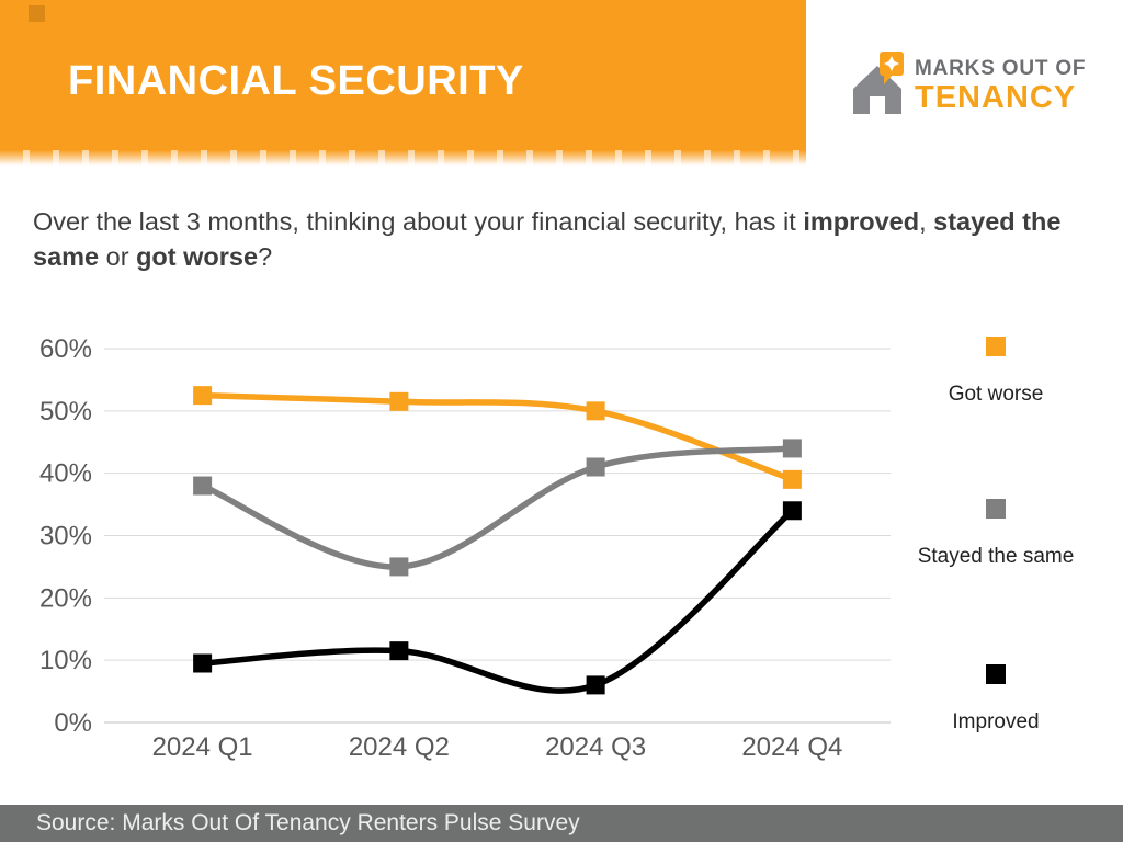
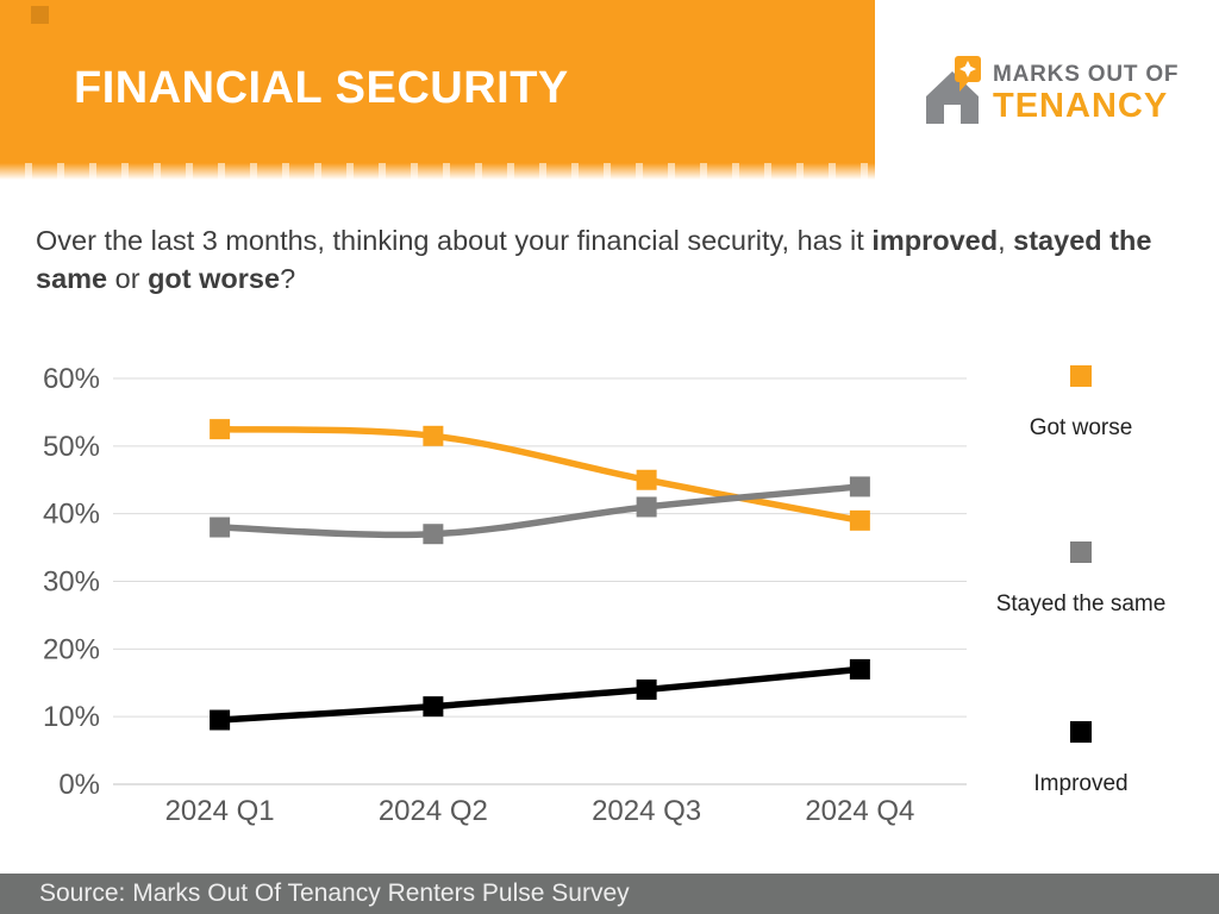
Stayed the same/2024 Q2: 25% -> 37%
Got worse/2024 Q3: 50% -> 45%
Improved/2024 Q3: 6% -> 14%
Improved/2024 Q4: 34% -> 17%
